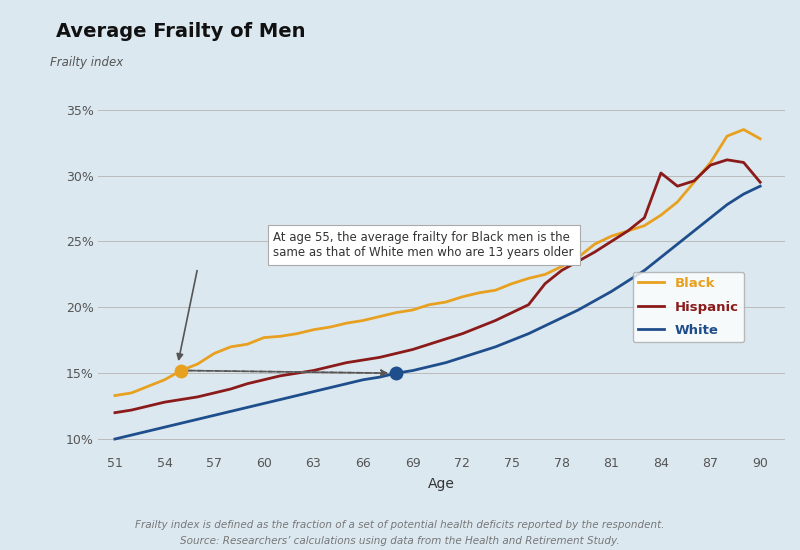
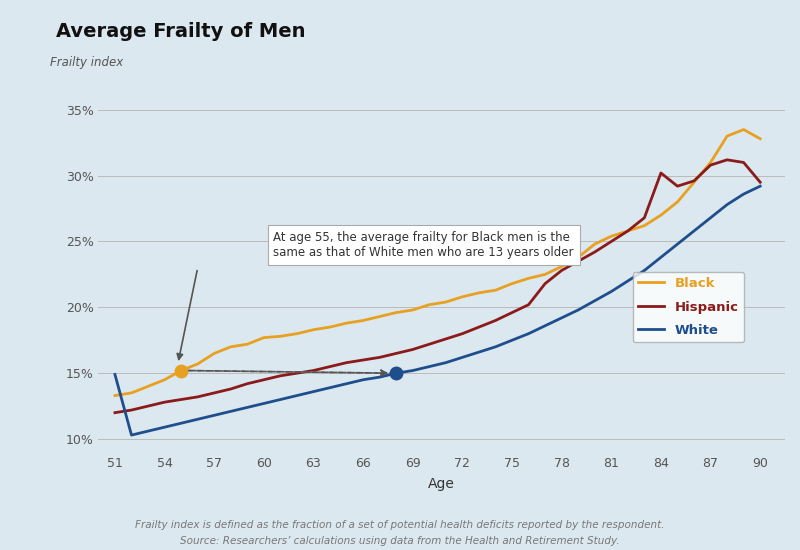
White/51: 10.0% -> 14.9%
